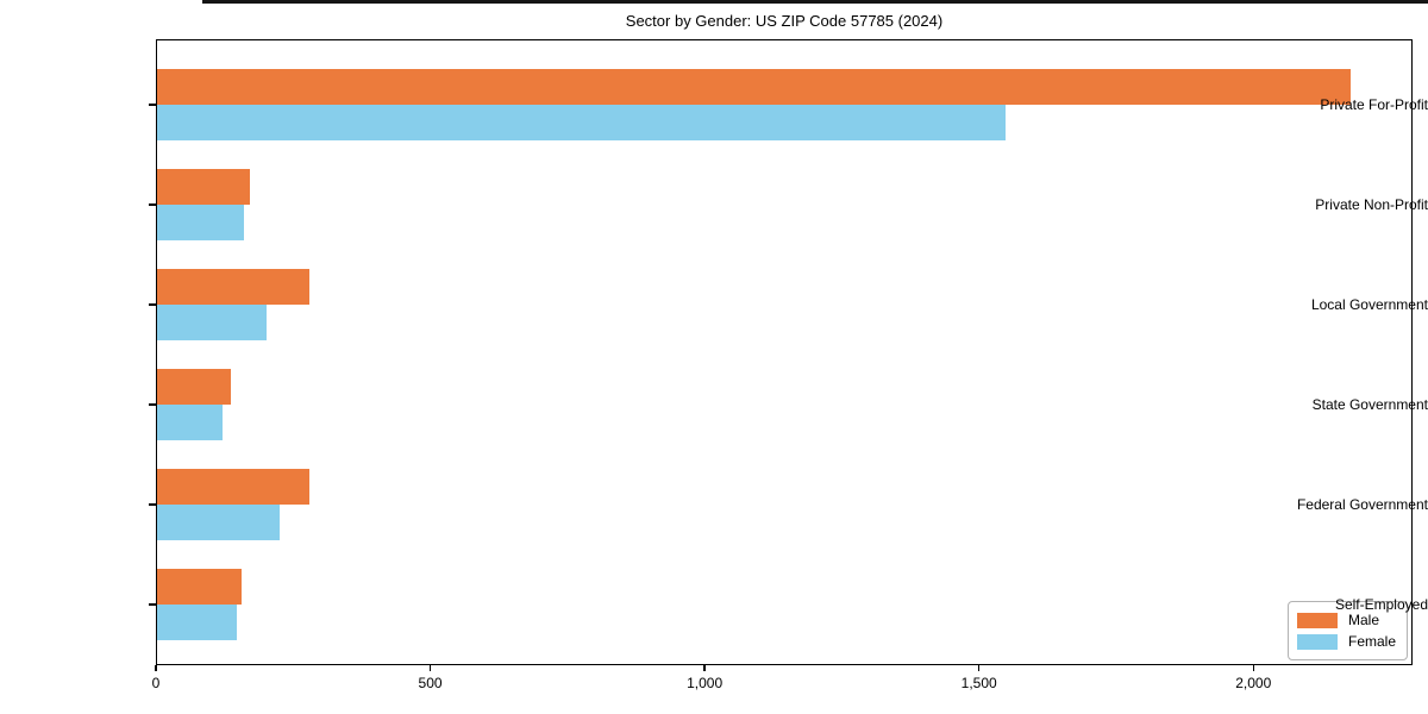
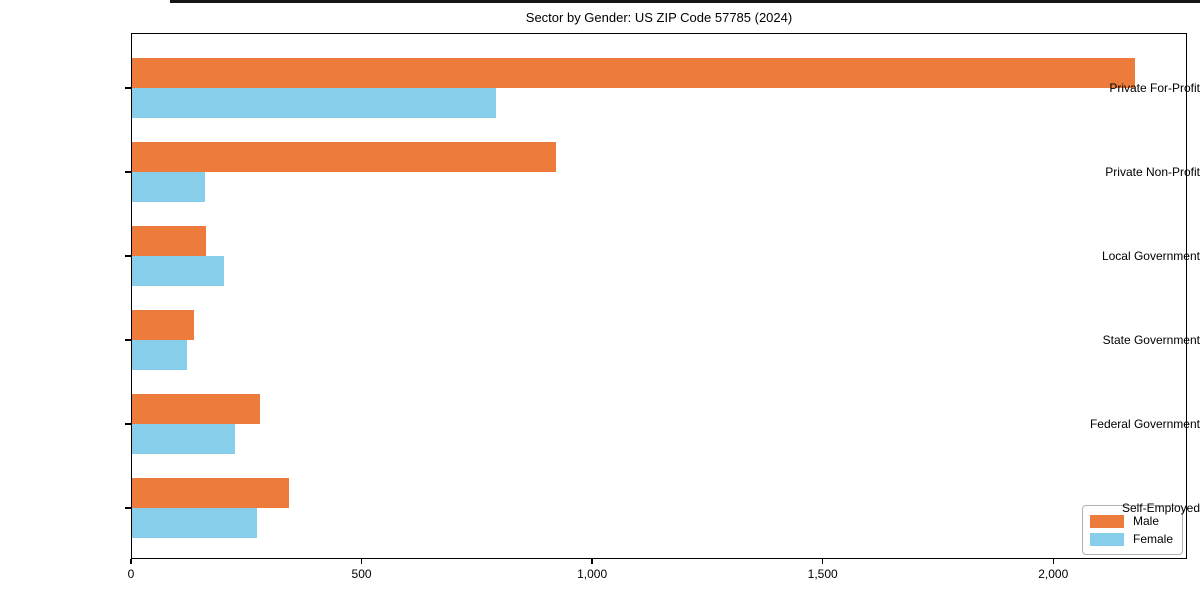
Female/Private For-Profit: 1540 -> 790
Male/Private Non-Profit: 170 -> 920
Male/Local Government: 280 -> 160
Male/Self-Employed: 150 -> 340
Female/Self-Employed: 140 -> 270
